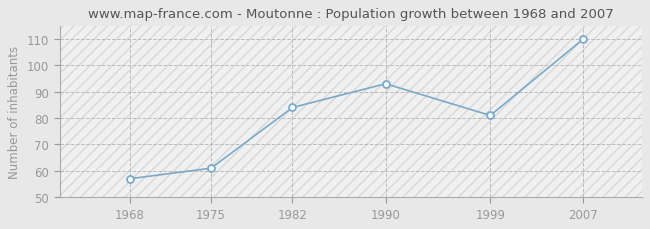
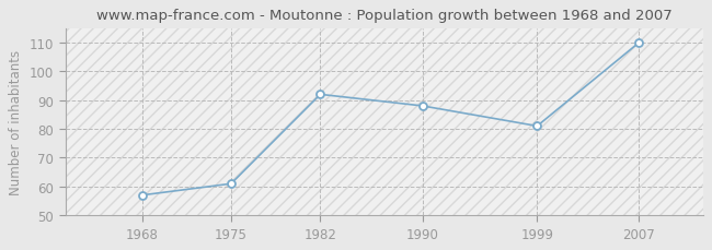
1982: 84 -> 92
1990: 93 -> 88
